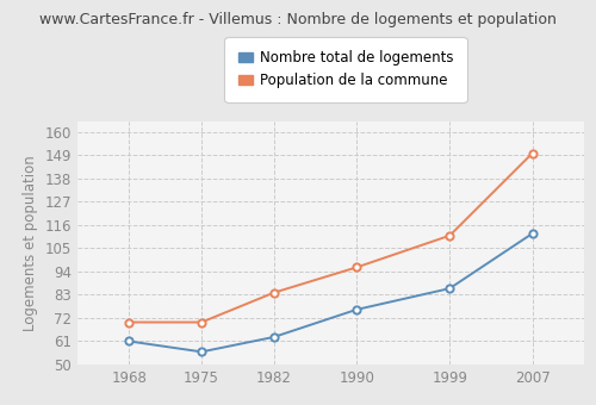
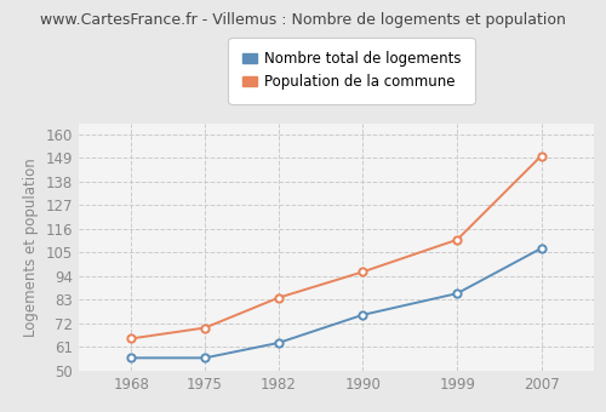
Nombre total de logements/1968: 61 -> 56
Population de la commune/1968: 70 -> 65
Nombre total de logements/2007: 112 -> 107
